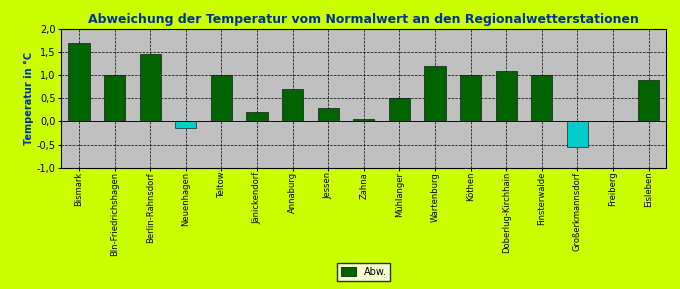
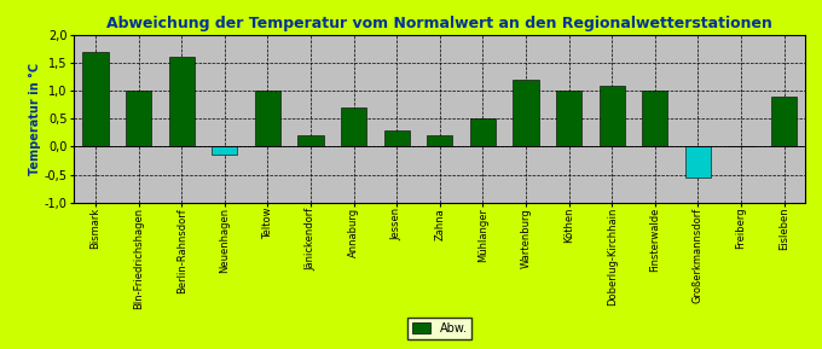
Berlin-Rahnsdorf: 1,45 -> 1,60
Zahna: 0,05 -> 0,20
